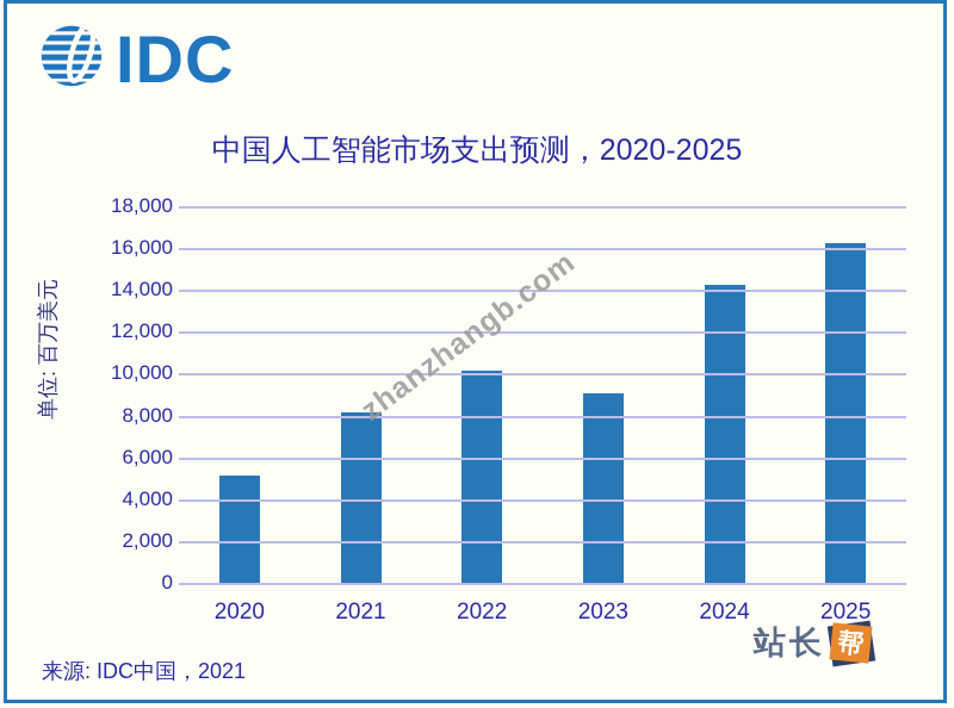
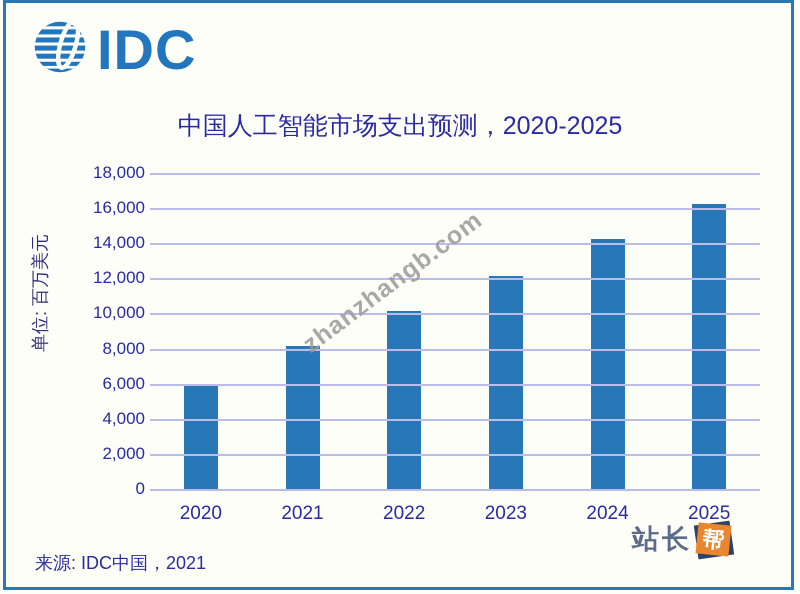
2020: 5200 -> 6000
2023: 9100 -> 12200
